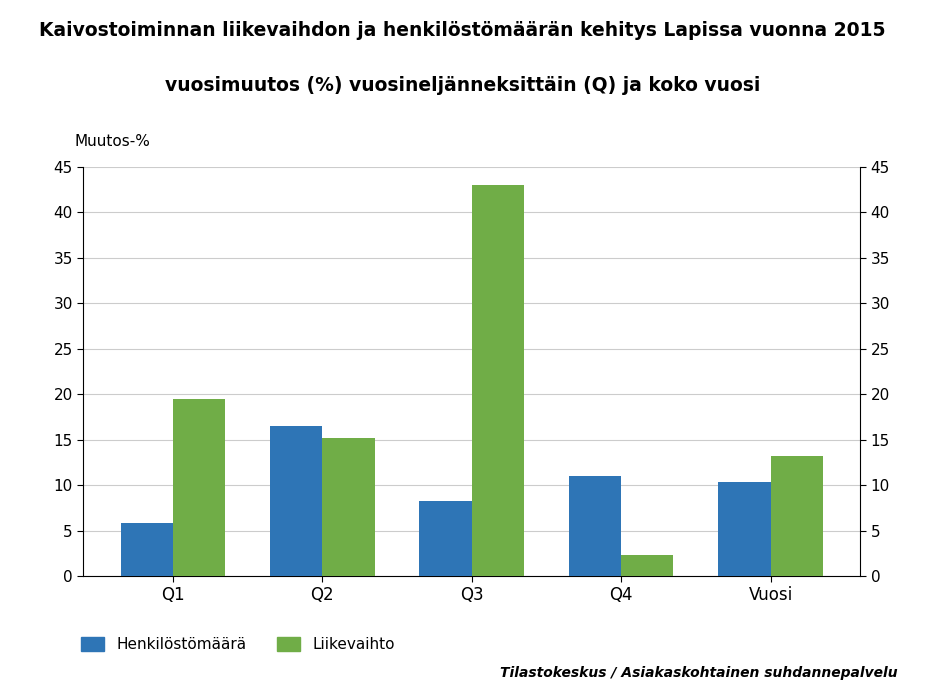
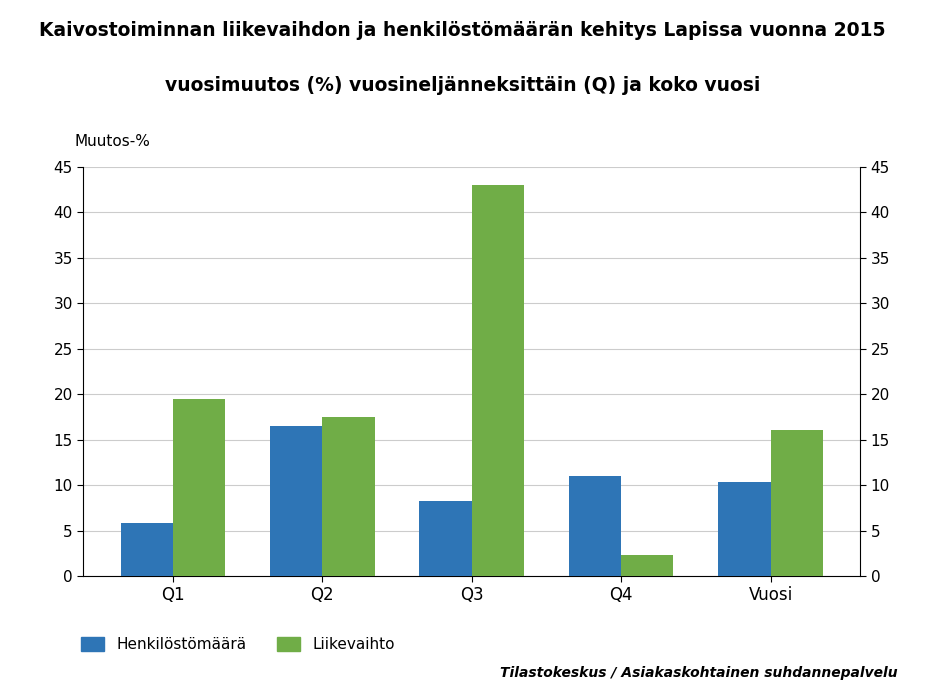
Liikevaihto/Q2: 15.2 -> 17.5
Liikevaihto/Vuosi: 13.2 -> 16.0
